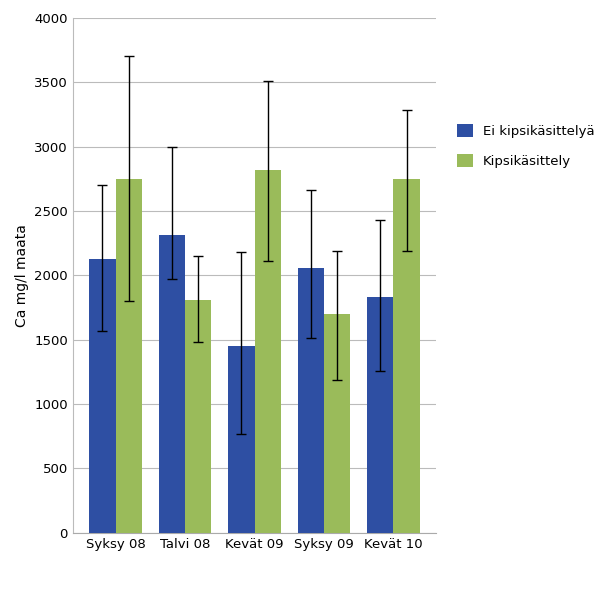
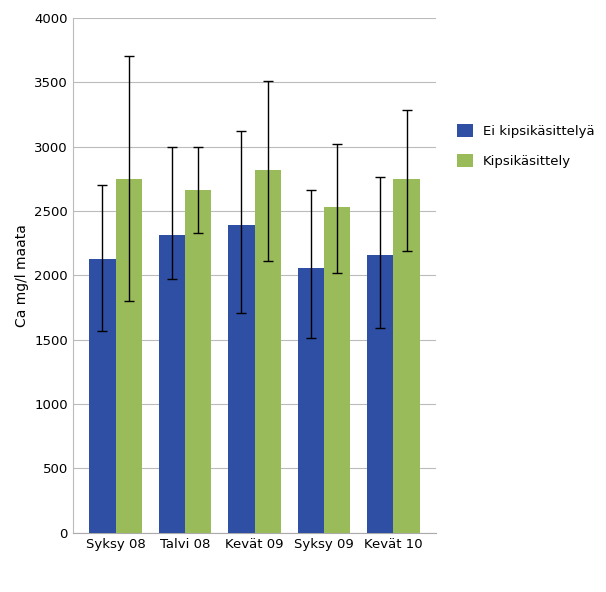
Kipsikäsittely/Talvi 08: 1810 -> 2660
Ei kipsikäsittelyä/Kevät 09: 1450 -> 2390
Kipsikäsittely/Syksy 09: 1700 -> 2530
Ei kipsikäsittelyä/Kevät 10: 1830 -> 2160
